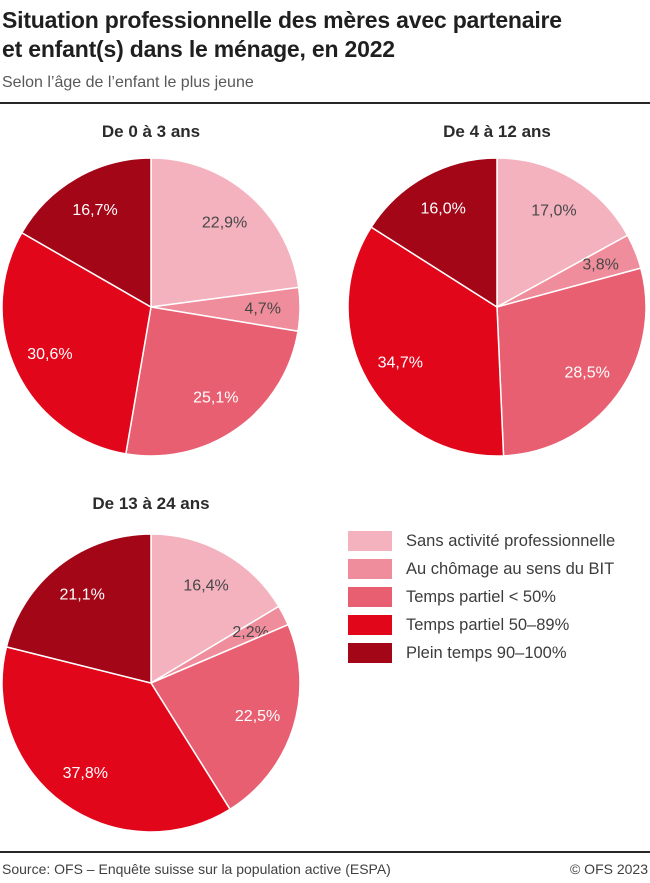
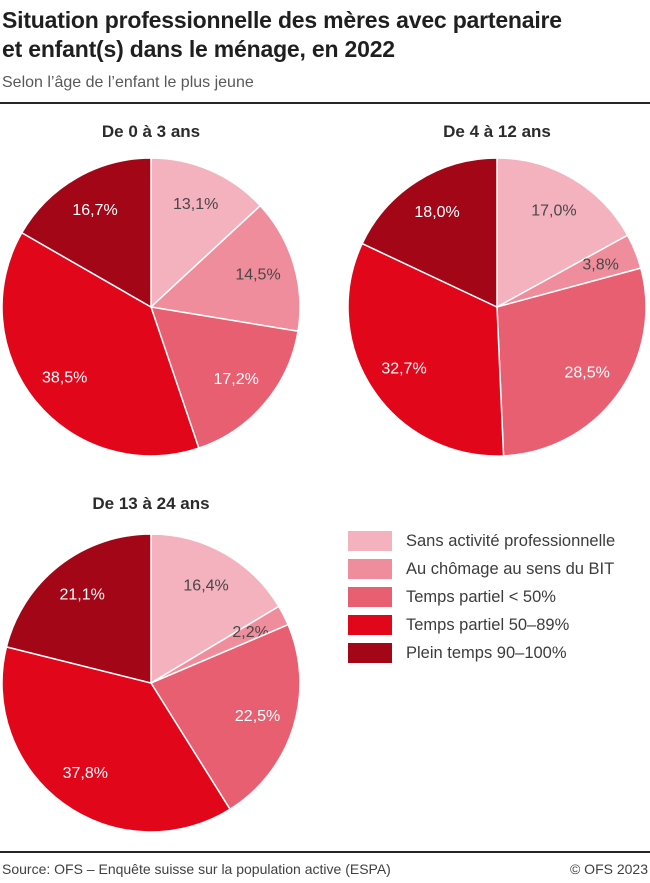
De 0 à 3 ans/Sans activité professionnelle: 22,9% -> 13,1%
De 0 à 3 ans/Au chômage au sens du BIT: 4,7% -> 14,5%
De 0 à 3 ans/Temps partiel < 50%: 25,1% -> 17,2%
De 0 à 3 ans/Temps partiel 50–89%: 30,6% -> 38,5%
De 4 à 12 ans/Temps partiel 50–89%: 34,7% -> 32,7%
De 4 à 12 ans/Plein temps 90–100%: 16,0% -> 18,0%
